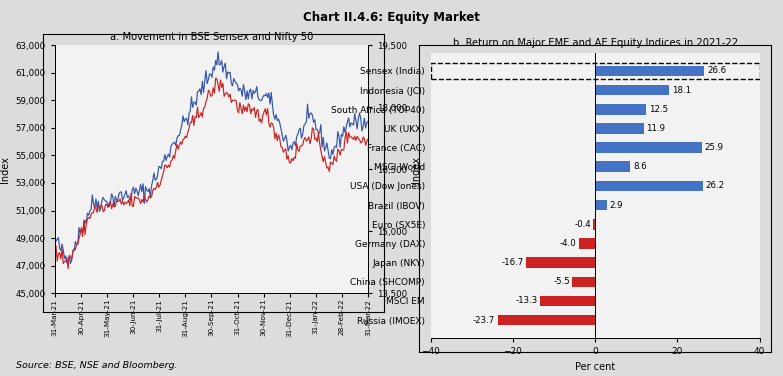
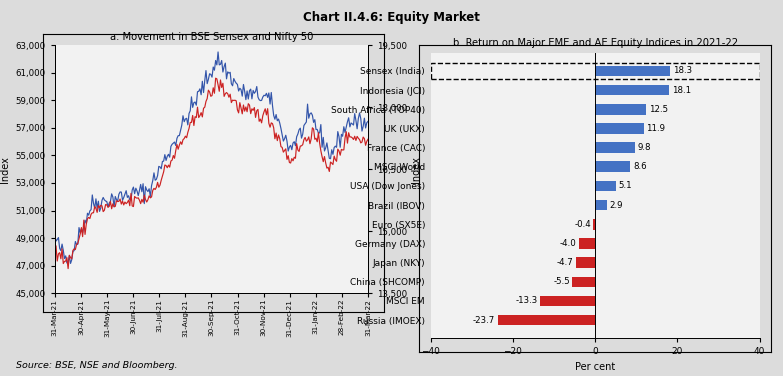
b. Return on Major EME and AE Equity Indices in 2021-22/Sensex (India): 26.6 -> 18.3
b. Return on Major EME and AE Equity Indices in 2021-22/France (CAC): 25.9 -> 9.8
b. Return on Major EME and AE Equity Indices in 2021-22/USA (Dow Jones): 26.2 -> 5.1
b. Return on Major EME and AE Equity Indices in 2021-22/Japan (NKY): -16.7 -> -4.7
